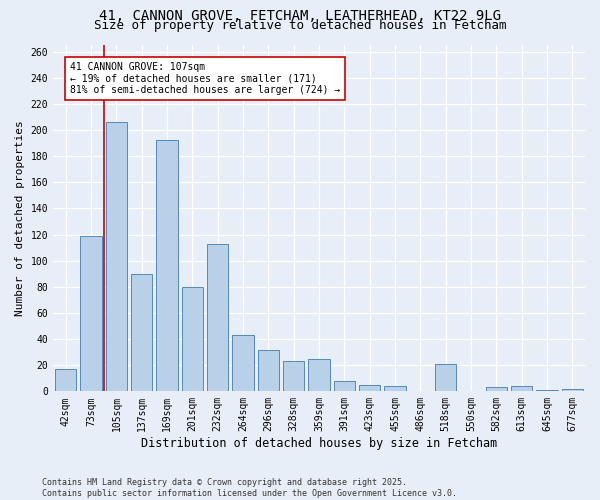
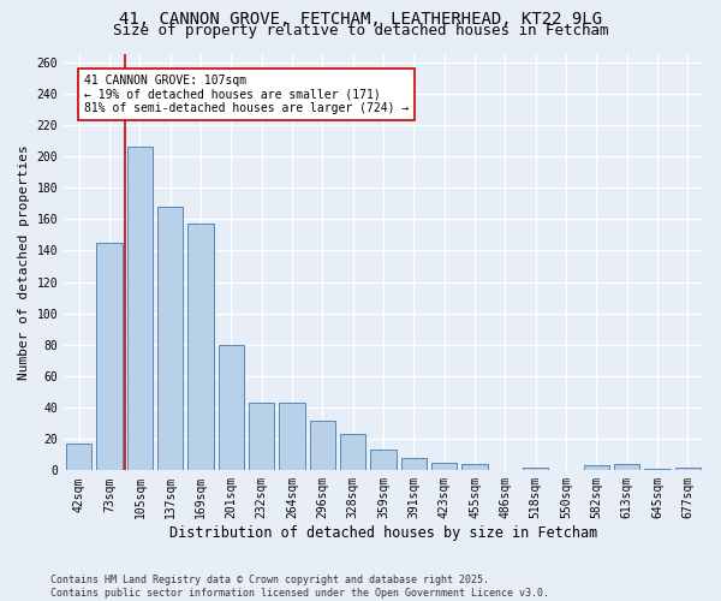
73sqm: 119 -> 145
137sqm: 90 -> 168
169sqm: 192 -> 157
232sqm: 113 -> 43
359sqm: 25 -> 13
518sqm: 21 -> 2
